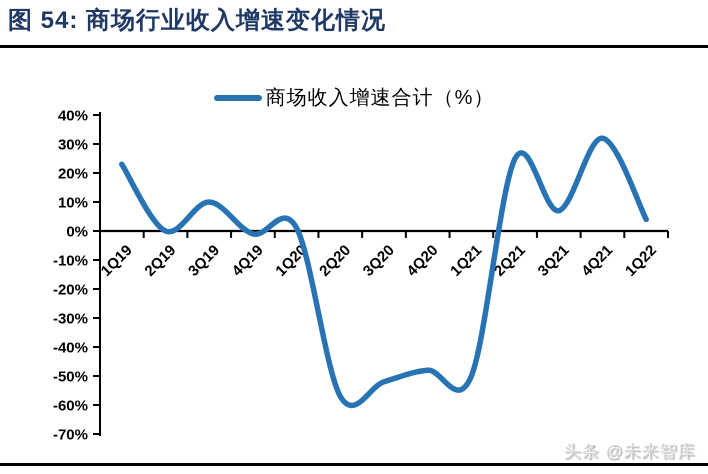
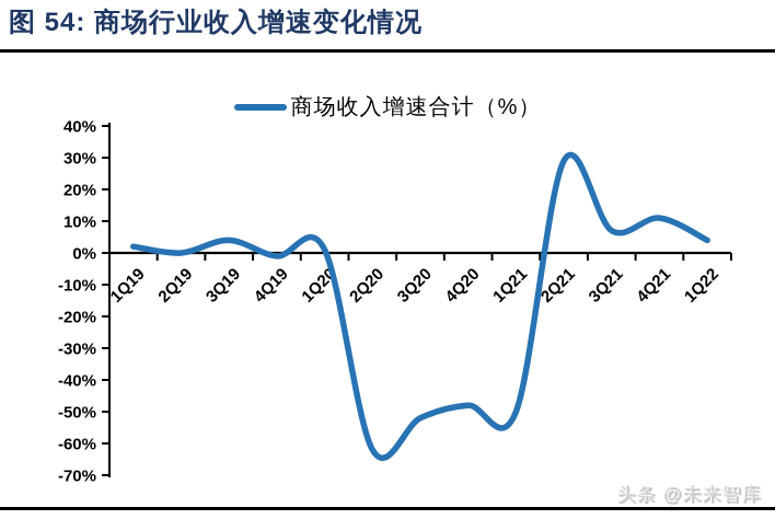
1Q19: 23% -> 2%
3Q19: 10% -> 4%
2Q20: -57% -> -62%
2Q21: 25% -> 29%
4Q21: 32% -> 11%
